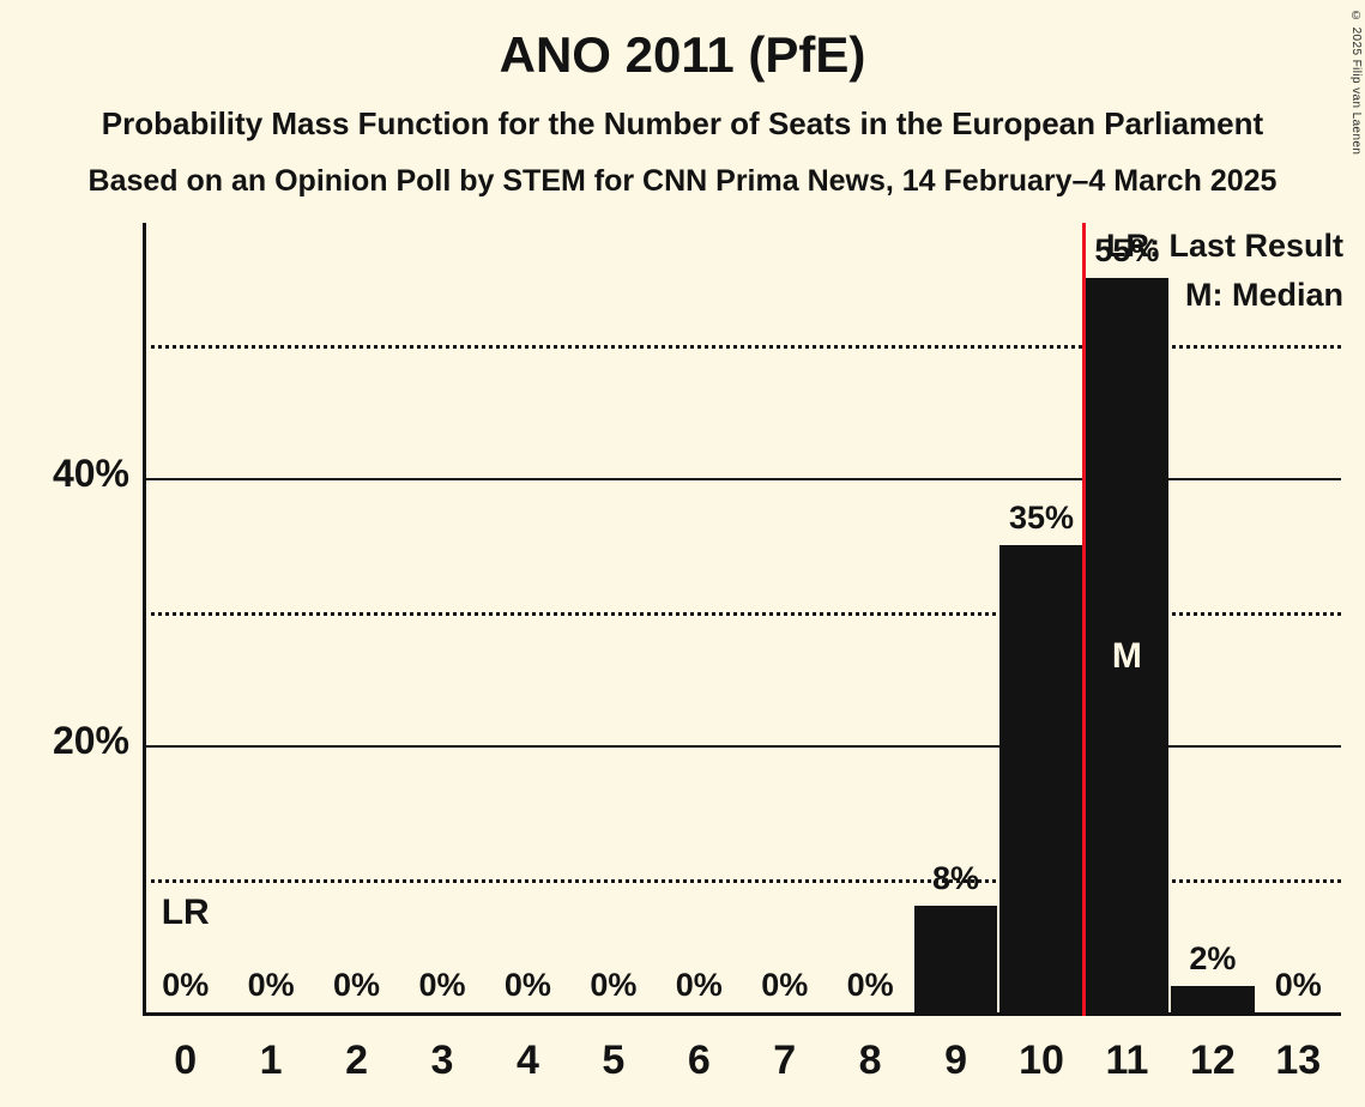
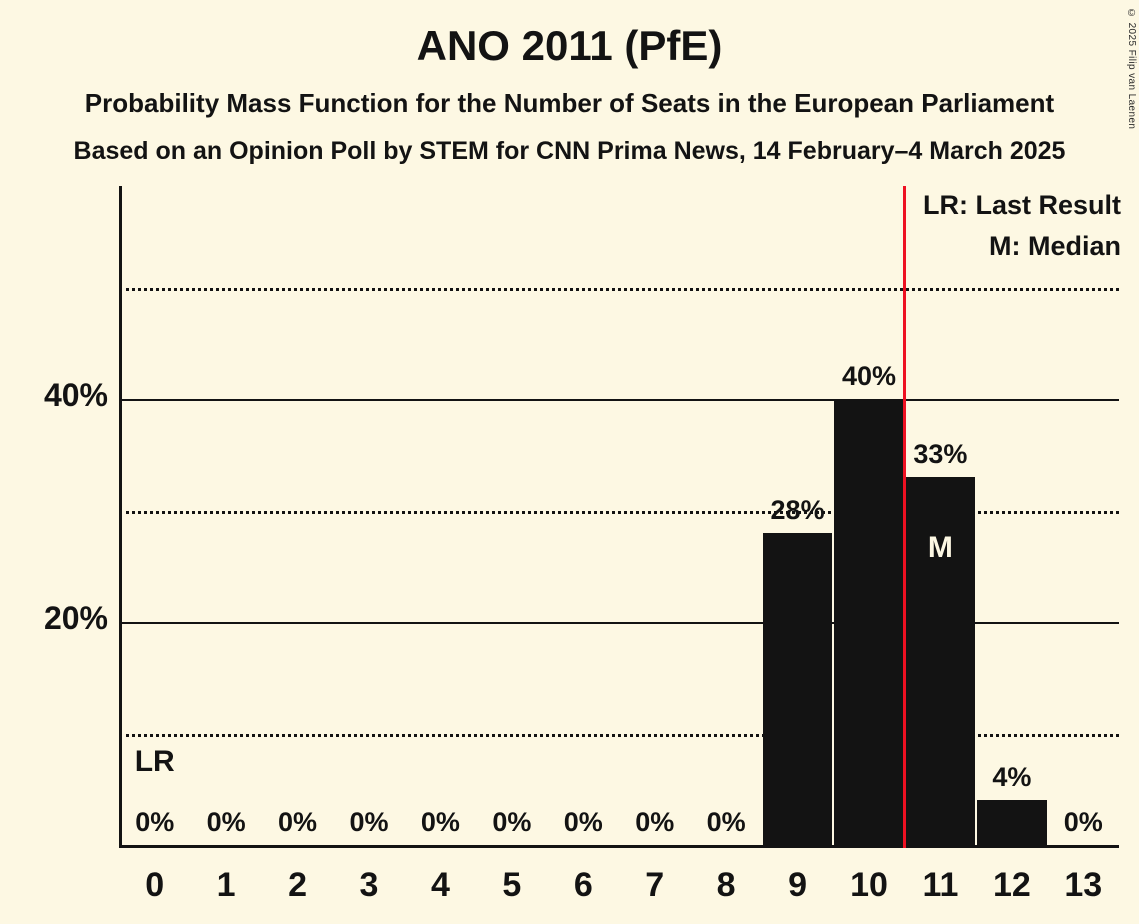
9: 8% -> 28%
10: 35% -> 40%
11: 55% -> 33%
12: 2% -> 4%
